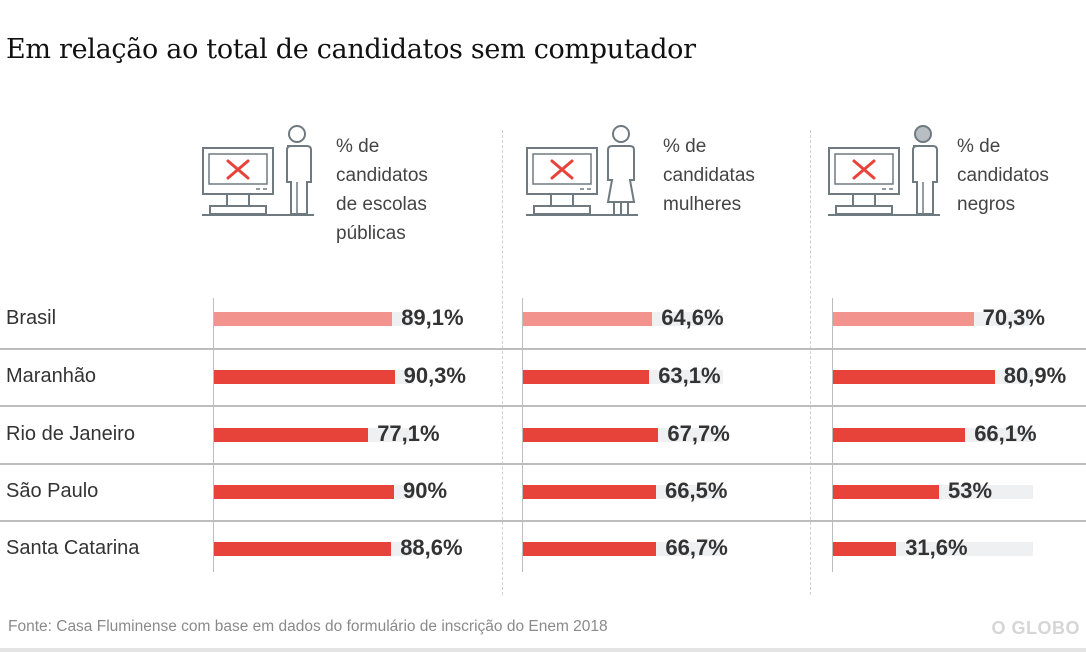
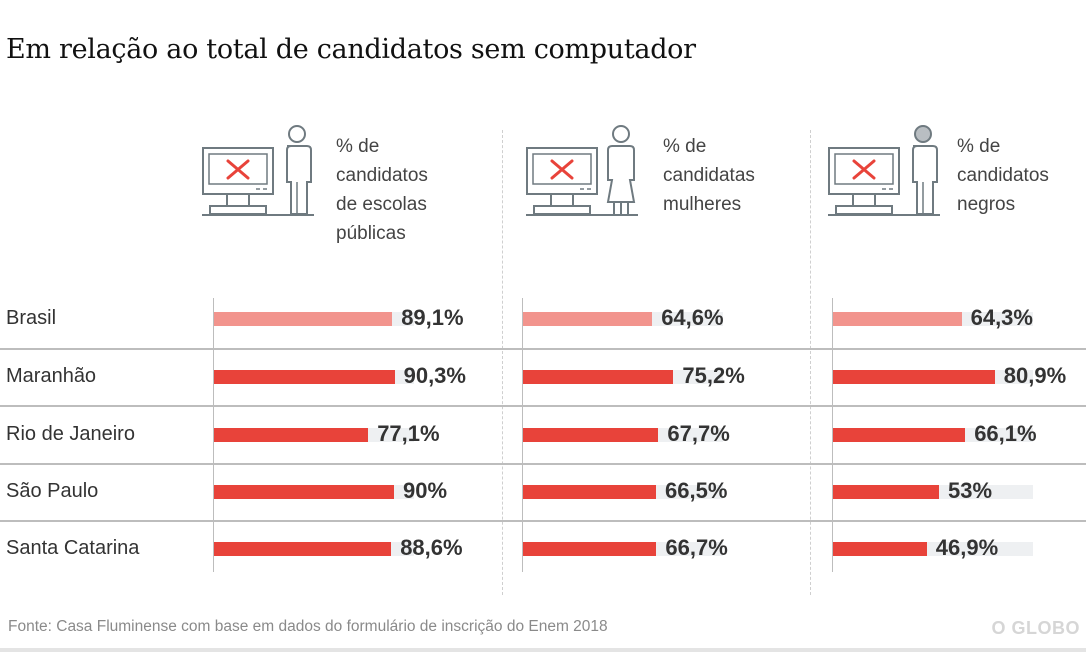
% de candidatos negros/Brasil: 70,3% -> 64,3%
% de candidatas mulheres/Maranhão: 63,1% -> 75,2%
% de candidatos negros/Santa Catarina: 31,6% -> 46,9%
